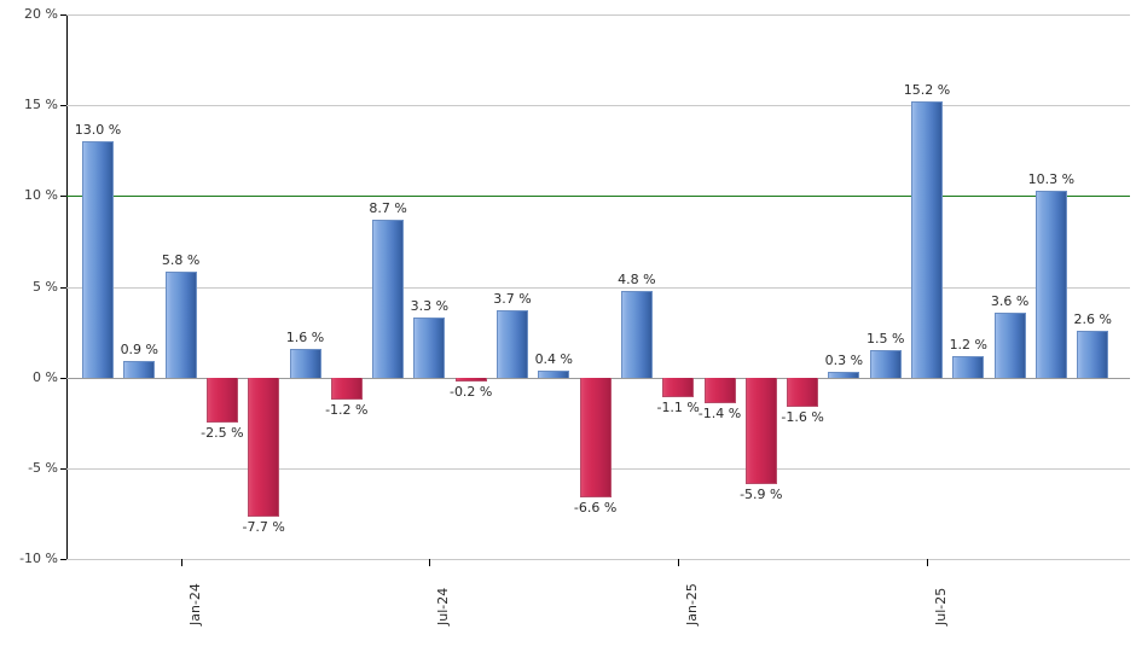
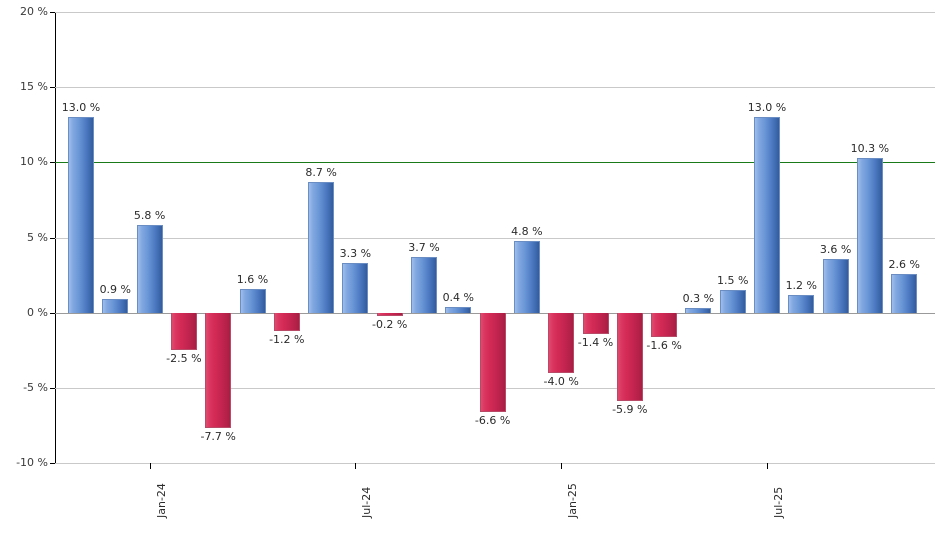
Jan-25: -1.1 -> -4.0
Jul-25: 15.2 -> 13.0
